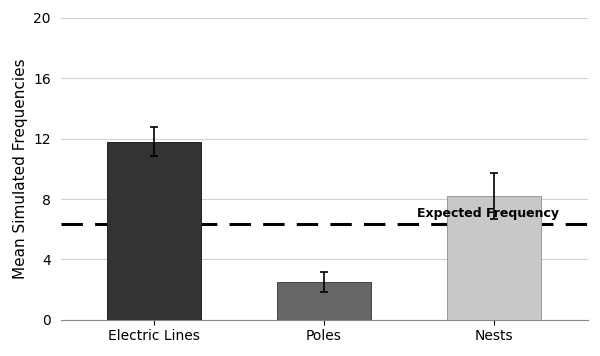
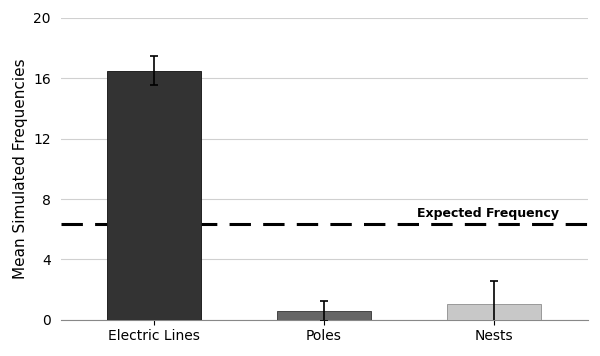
Electric Lines: 11.8 -> 16.5
Poles: 2.5 -> 0.6
Nests: 8.2 -> 1.1
